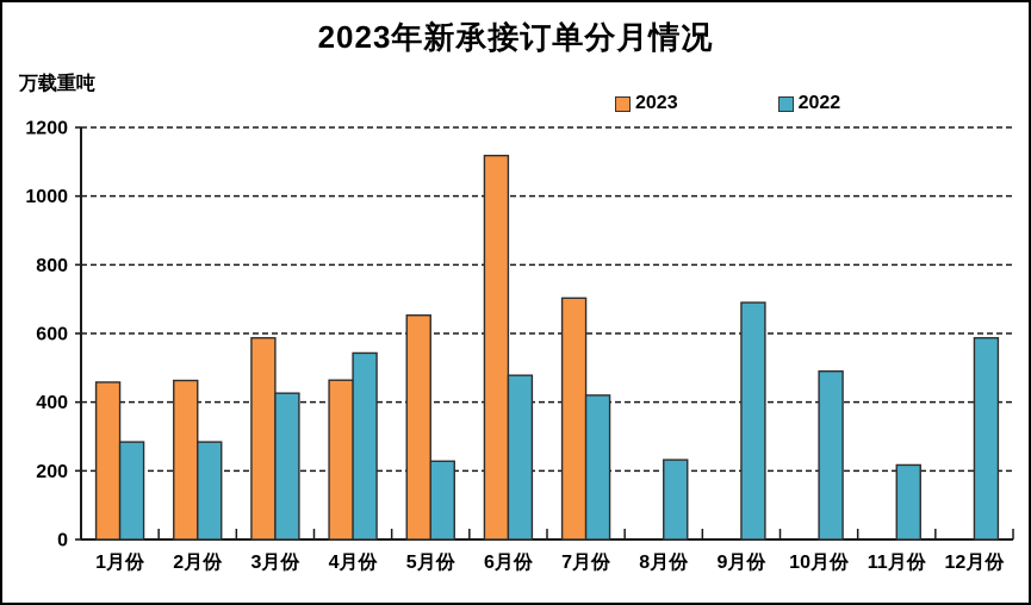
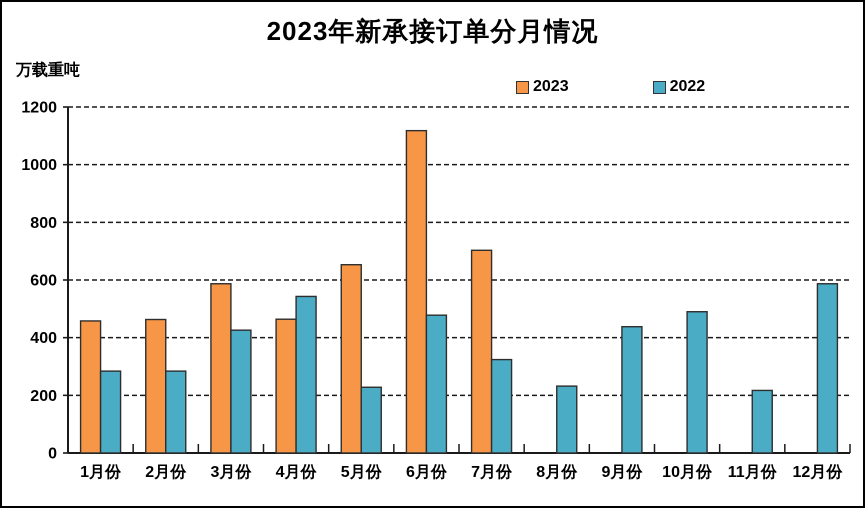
2022/7月份: 420 -> 320
2022/9月份: 690 -> 440
